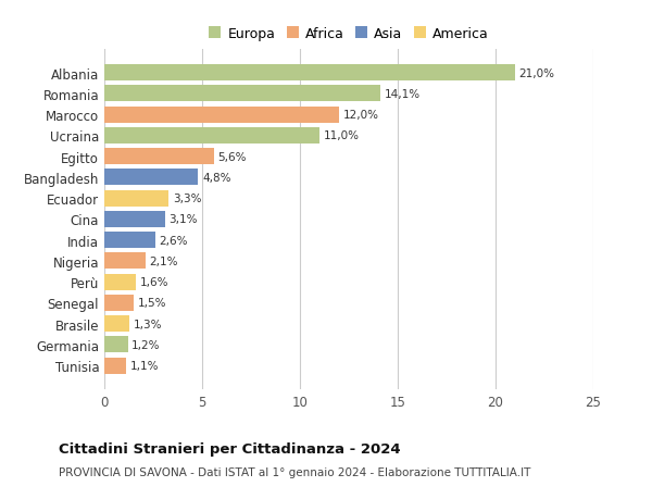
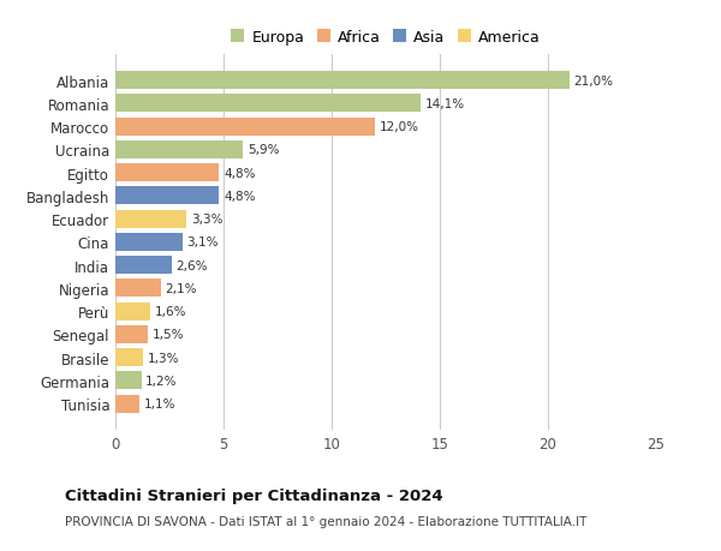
Ucraina: 11,0% -> 5,9%
Egitto: 5,6% -> 4,8%
